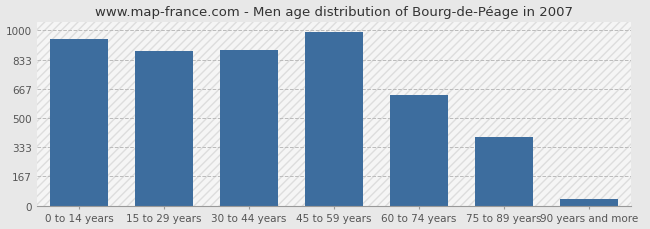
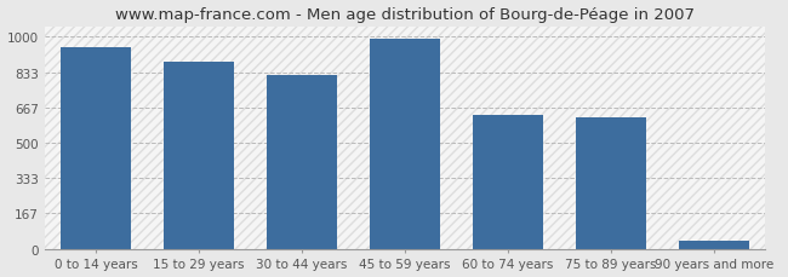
30 to 44 years: 880 -> 820
75 to 89 years: 390 -> 620
